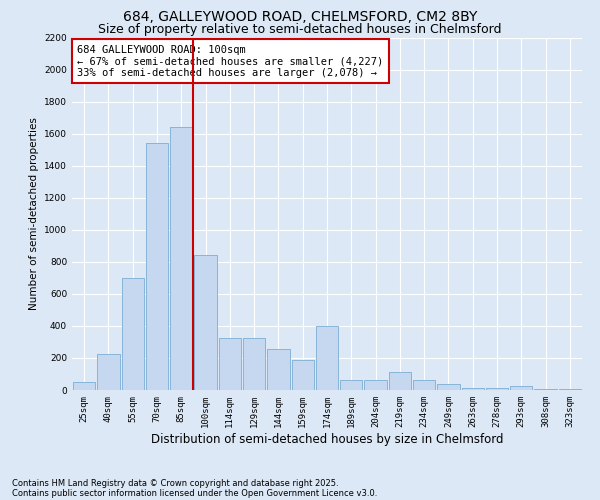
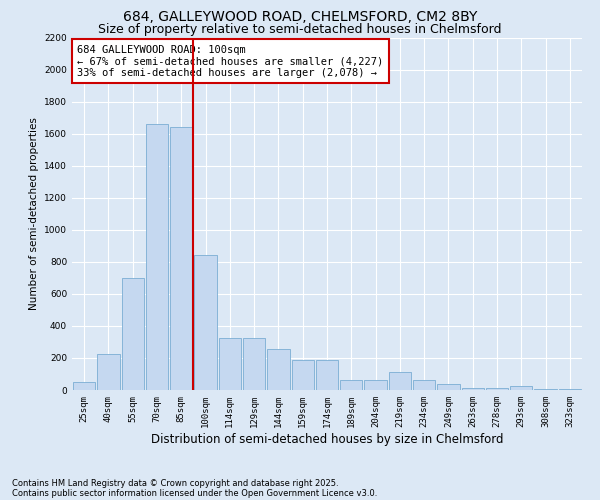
70sqm: 1540 -> 1660
174sqm: 400 -> 180
